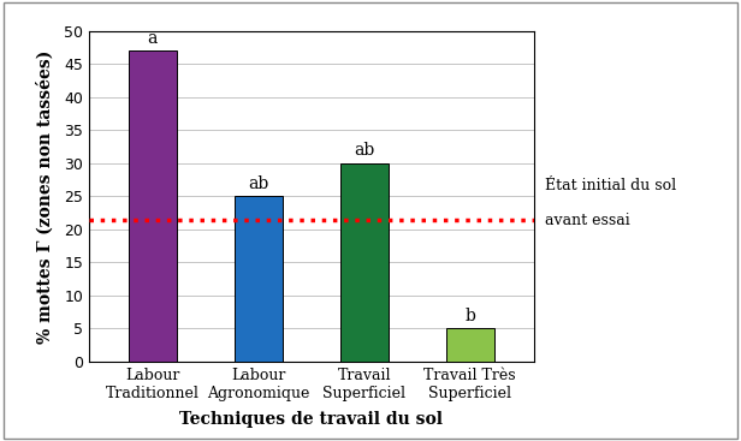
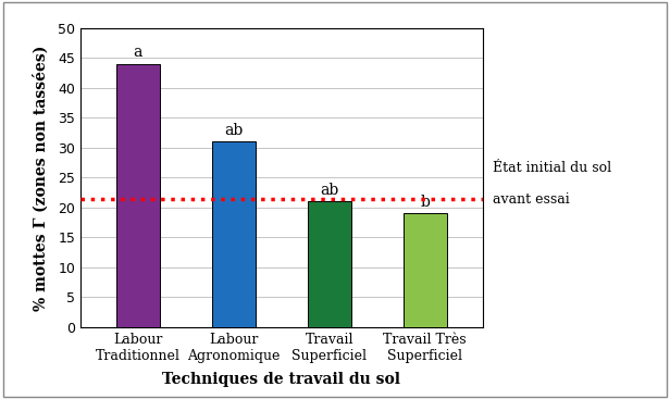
Labour Traditionnel: 47 -> 44
Labour Agronomique: 25 -> 31
Travail Superficiel: 30 -> 21
Travail Très Superficiel: 5 -> 19
